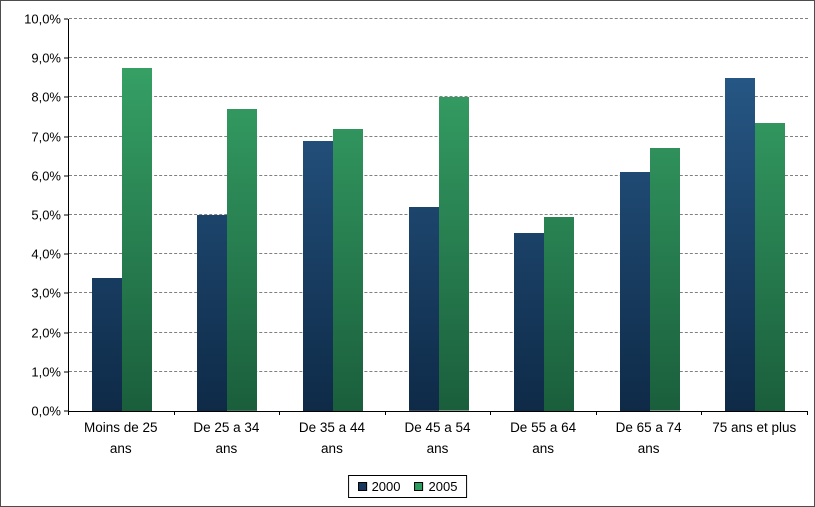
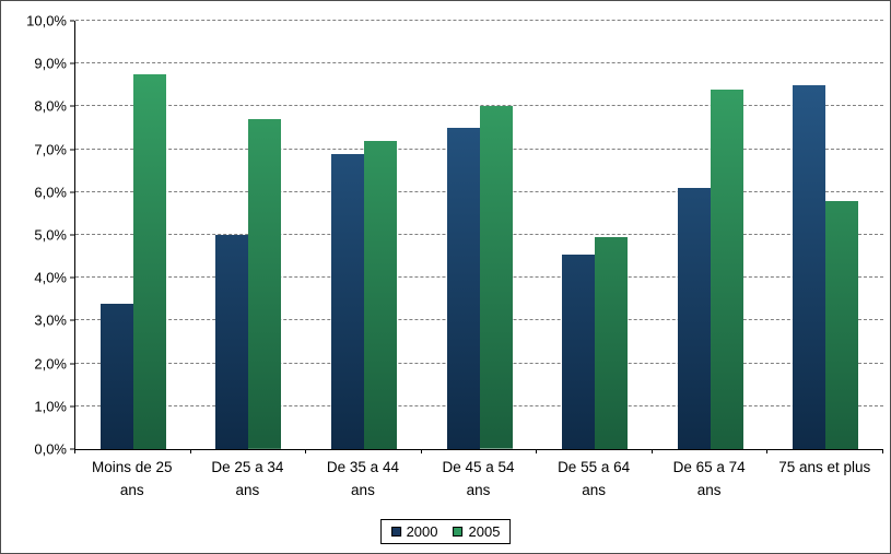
2000/De 45 a 54 ans: 5,2% -> 7,5%
2005/De 65 a 74 ans: 6,7% -> 8,4%
2005/75 ans et plus: 7,3% -> 5,8%
